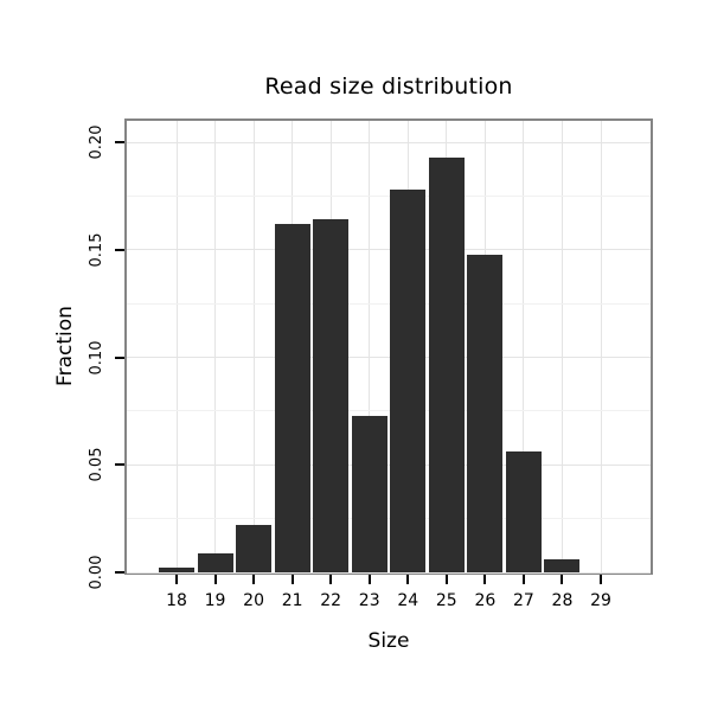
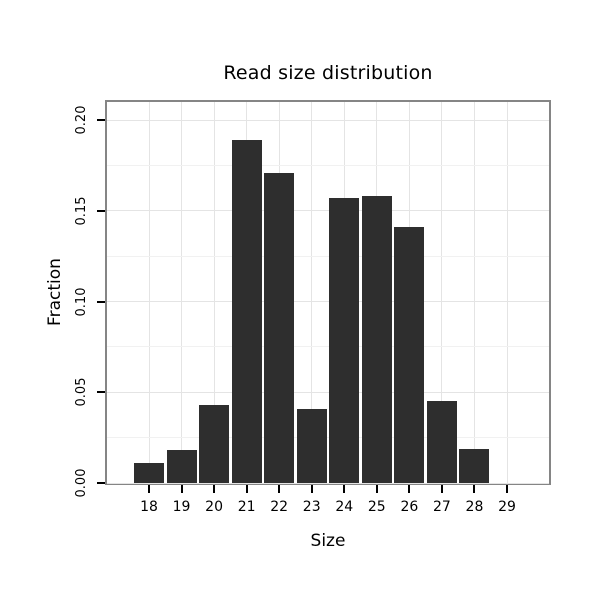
18: 0.002 -> 0.011
19: 0.009 -> 0.018
20: 0.022 -> 0.043
21: 0.162 -> 0.189
22: 0.164 -> 0.171
23: 0.073 -> 0.041
24: 0.178 -> 0.157
25: 0.193 -> 0.158
26: 0.148 -> 0.141
27: 0.056 -> 0.045
28: 0.006 -> 0.019
